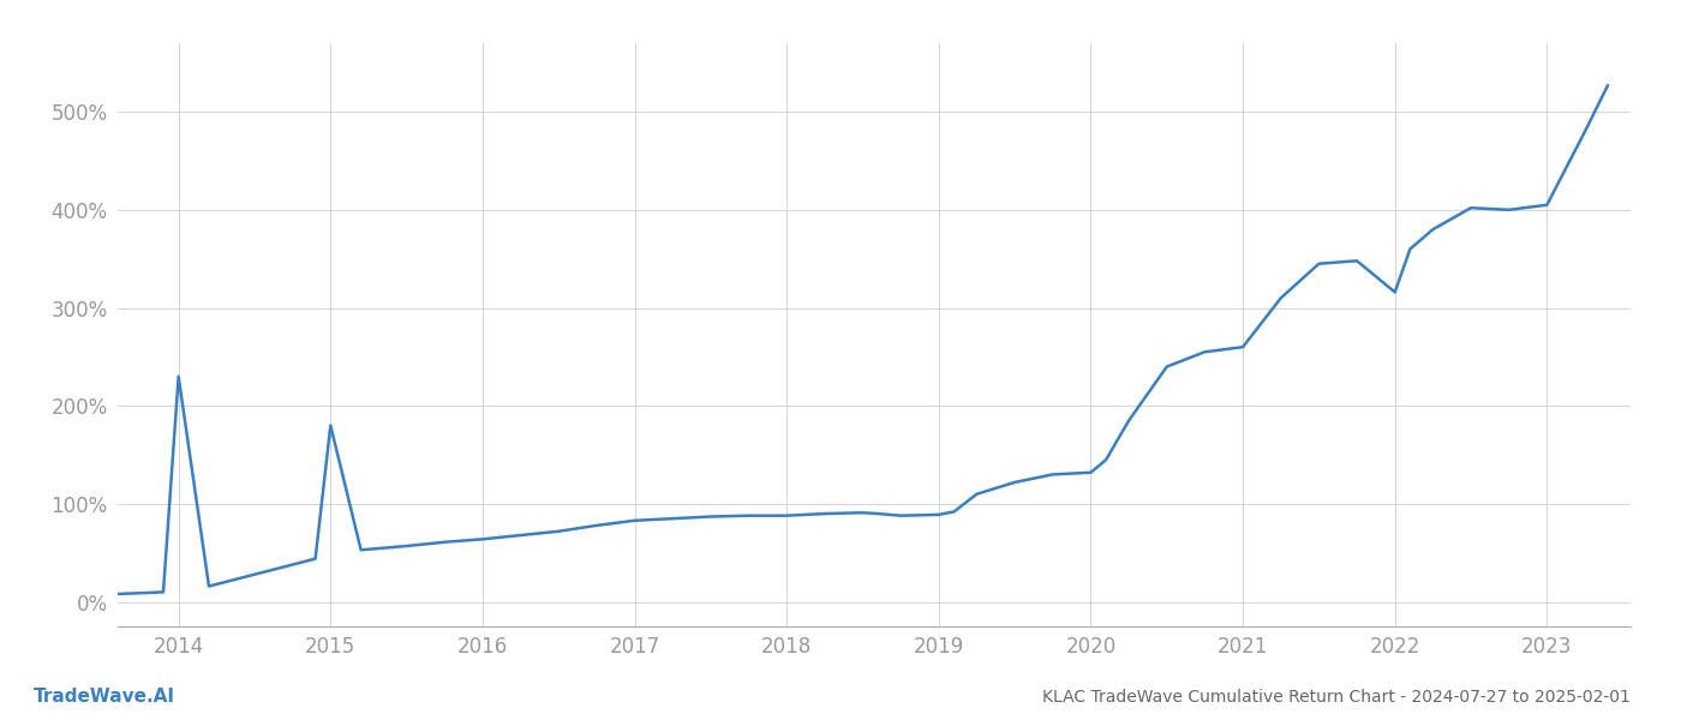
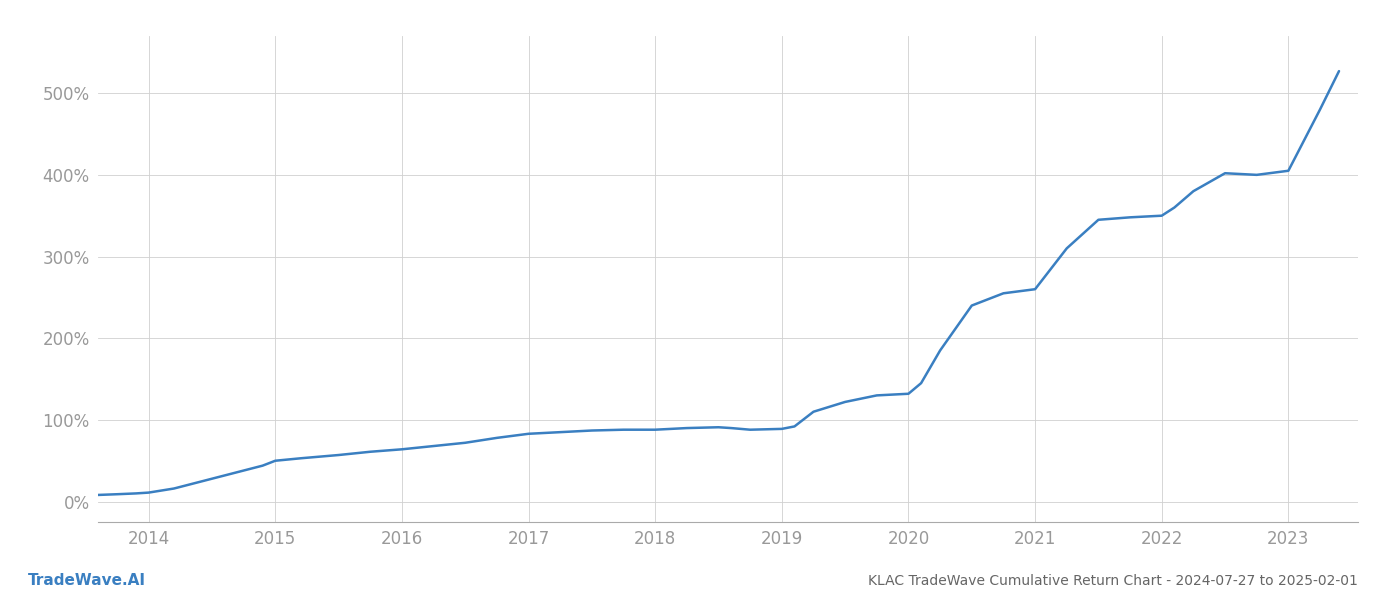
2014: 230% -> 11%
2015: 180% -> 50%
2022: 316% -> 350%
